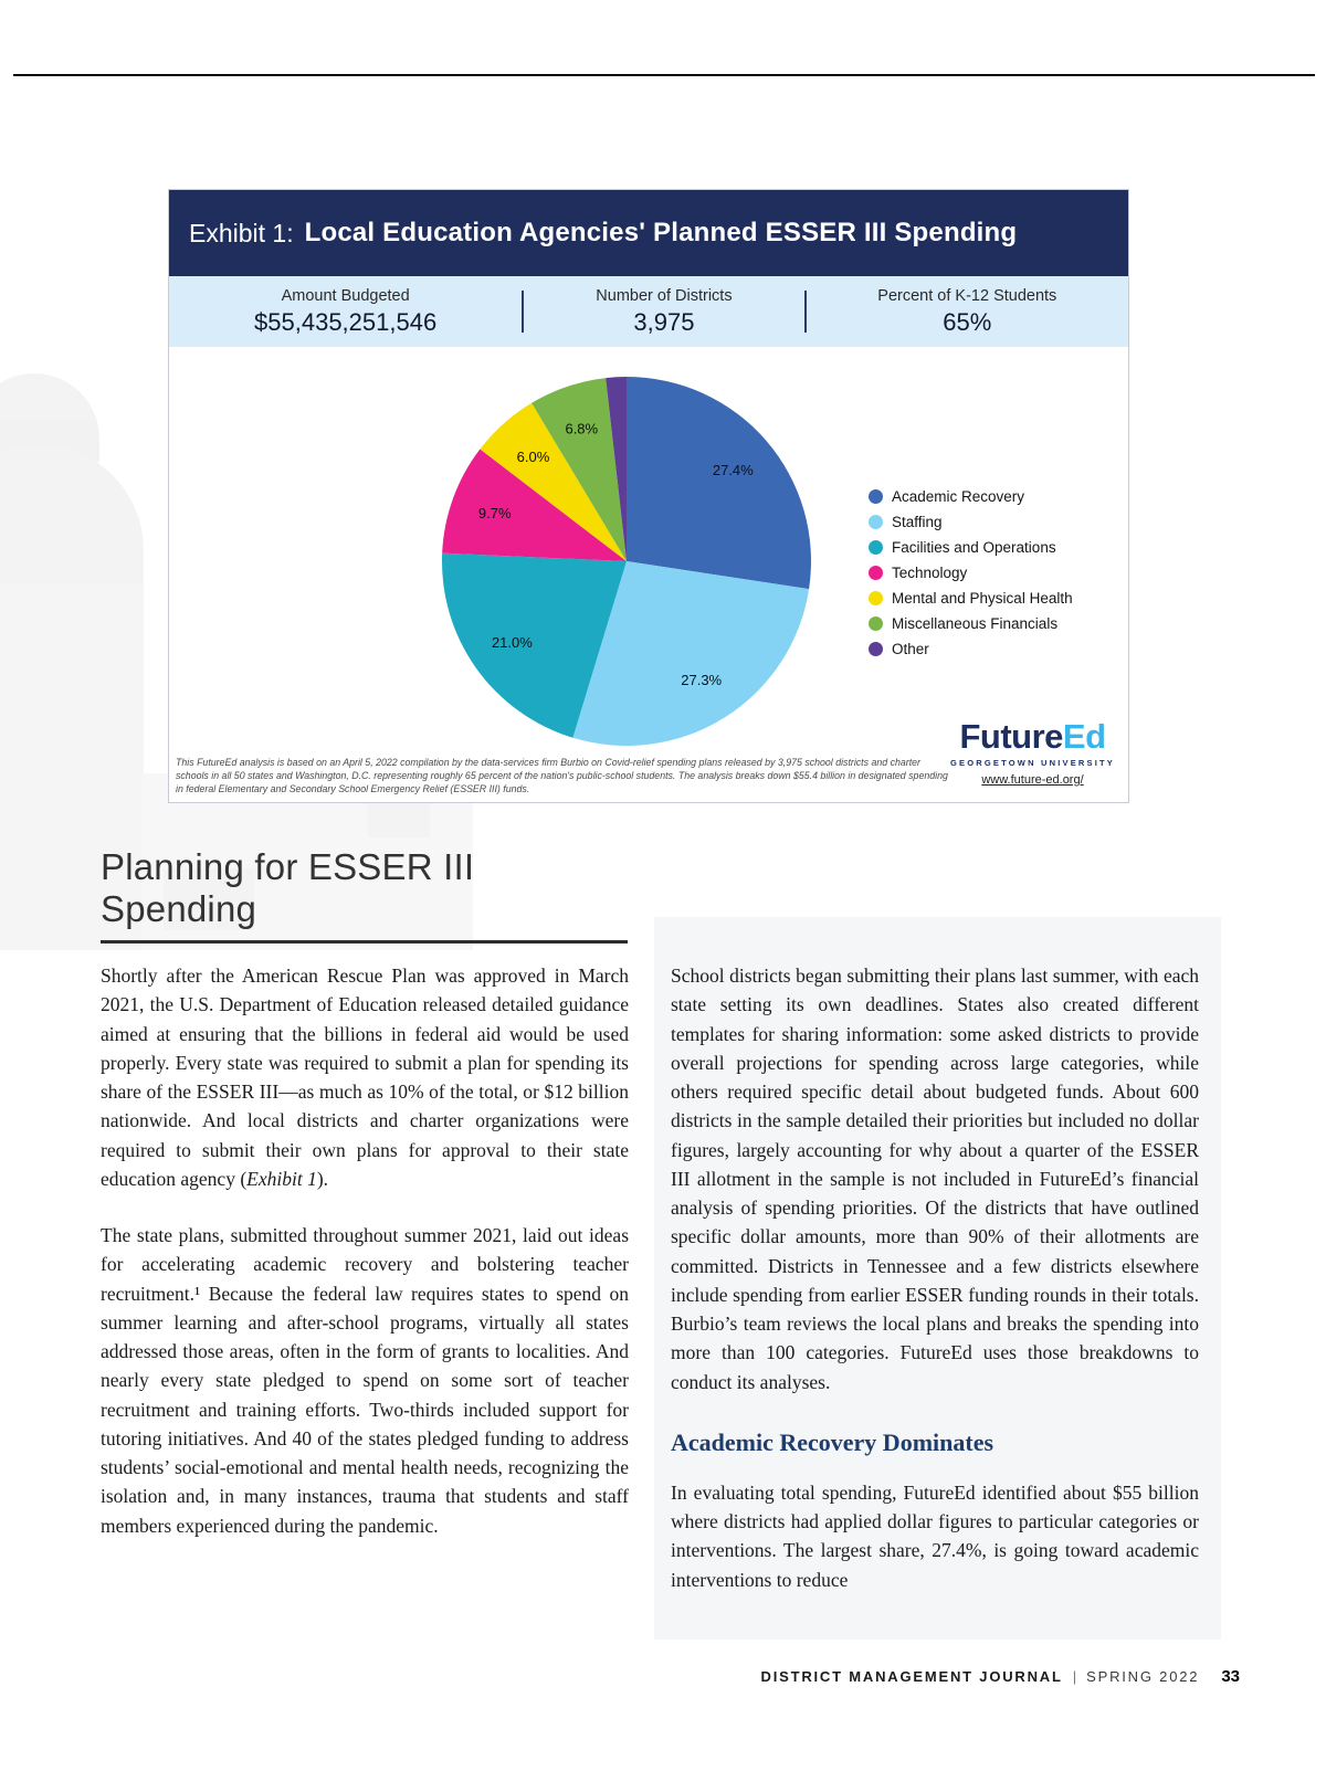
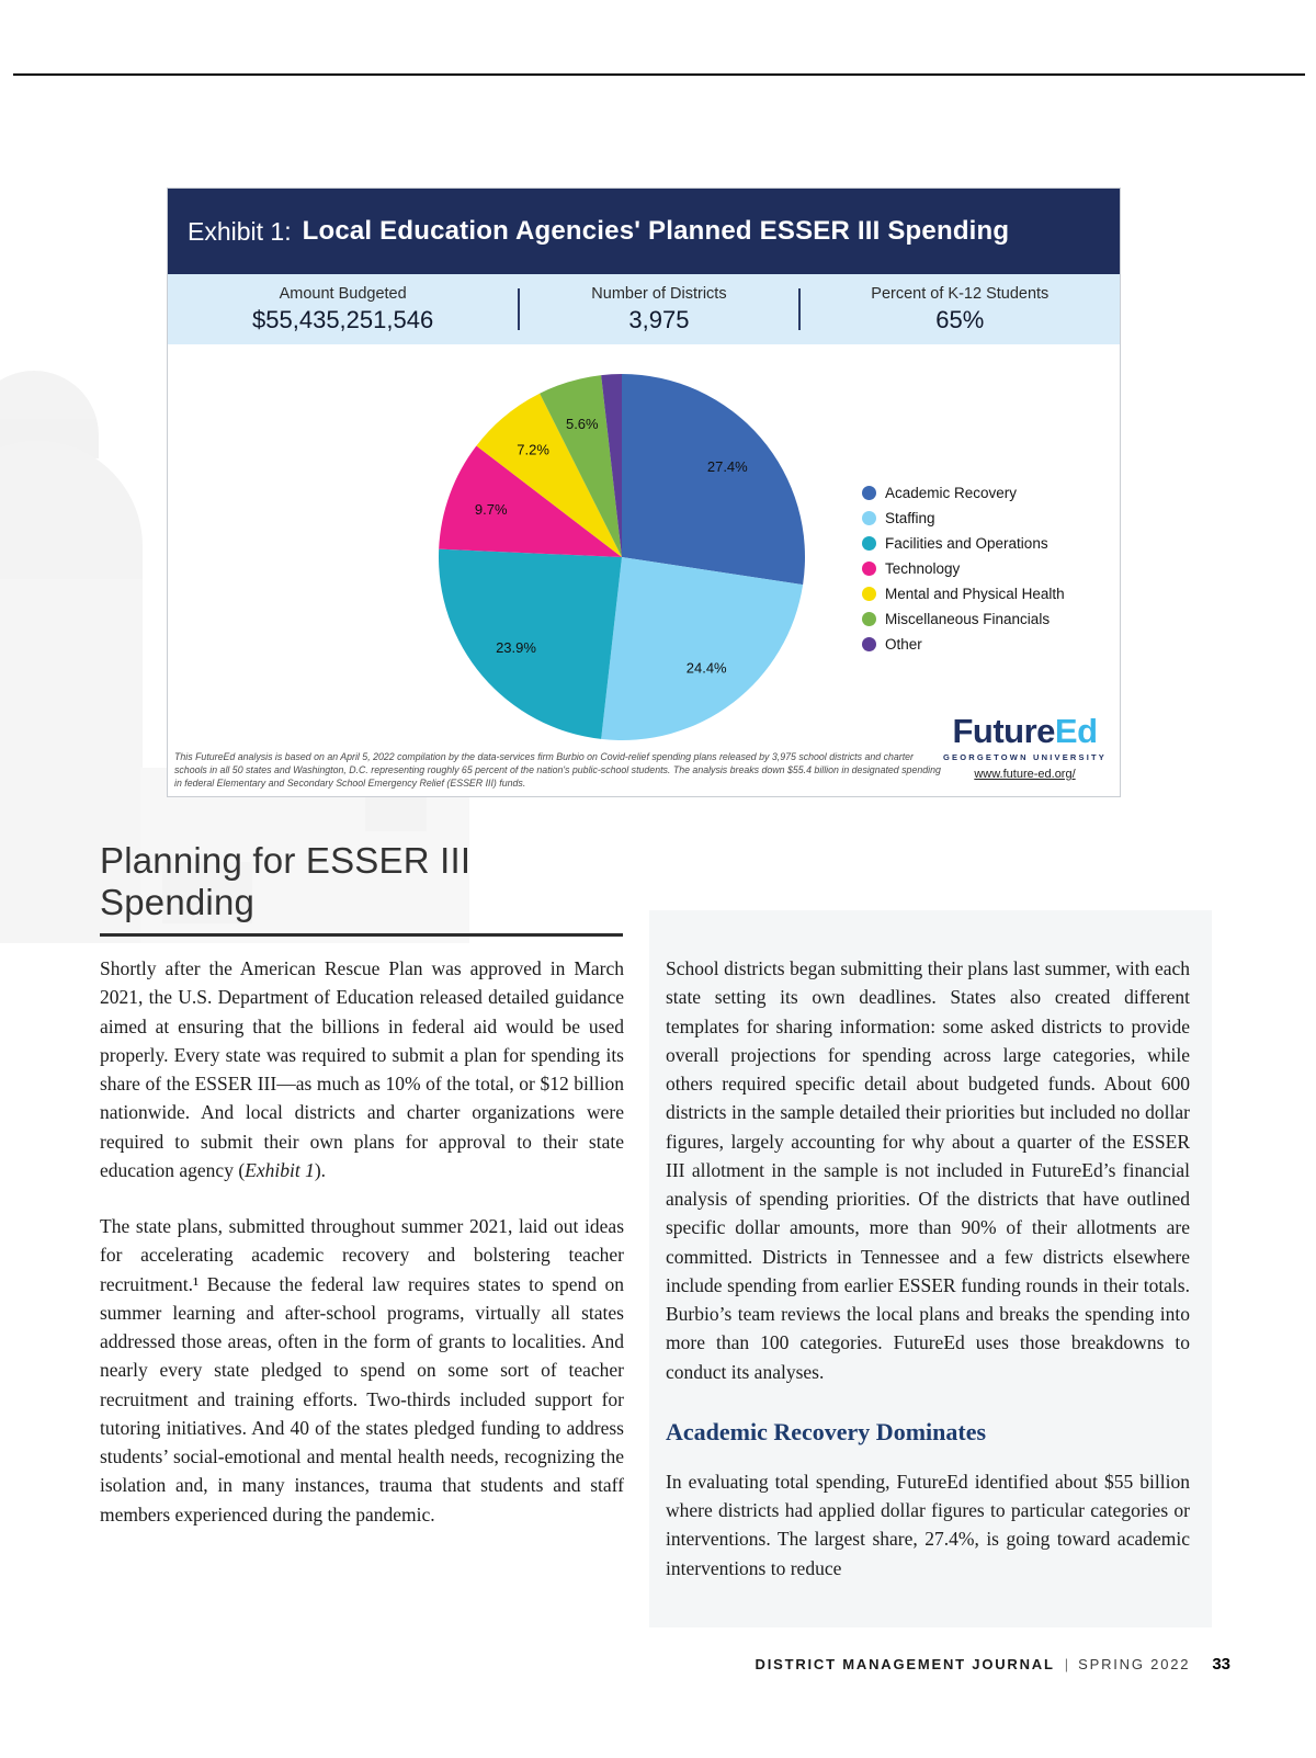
Staffing: 27.3% -> 24.4%
Facilities and Operations: 21.0% -> 23.9%
Mental and Physical Health: 6.0% -> 7.2%
Miscellaneous Financials: 6.8% -> 5.6%
